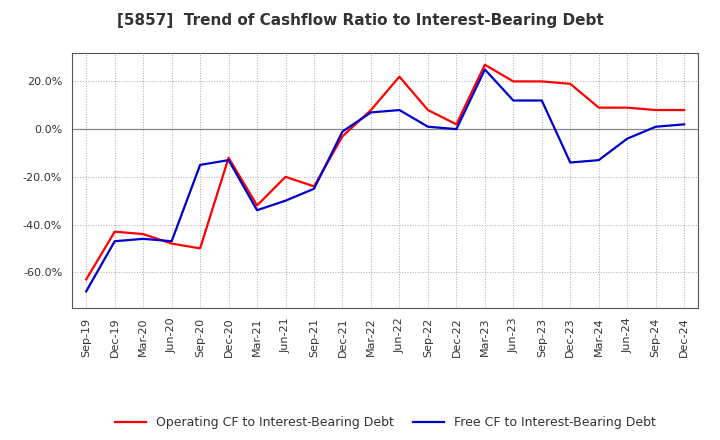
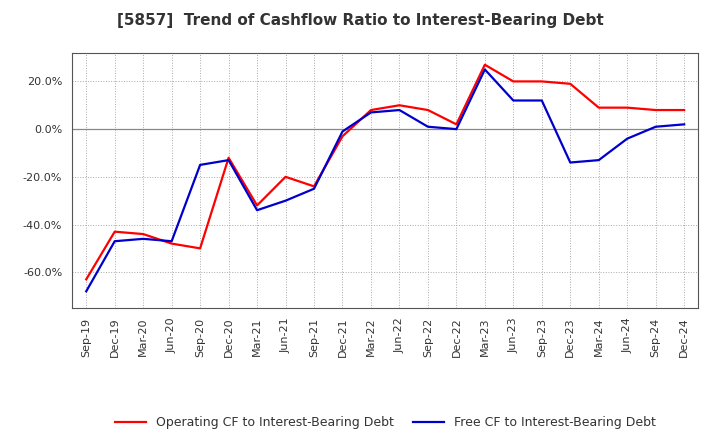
Operating CF to Interest-Bearing Debt/Jun-22: 22% -> 10%
